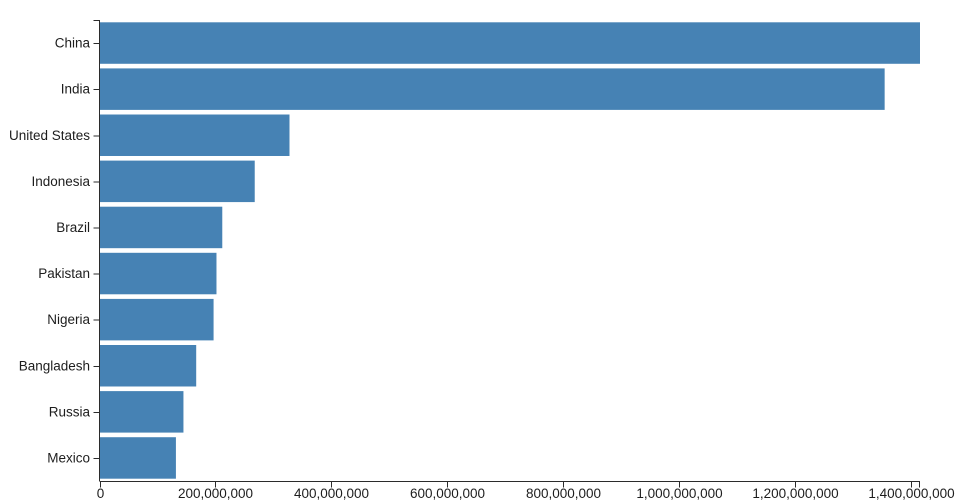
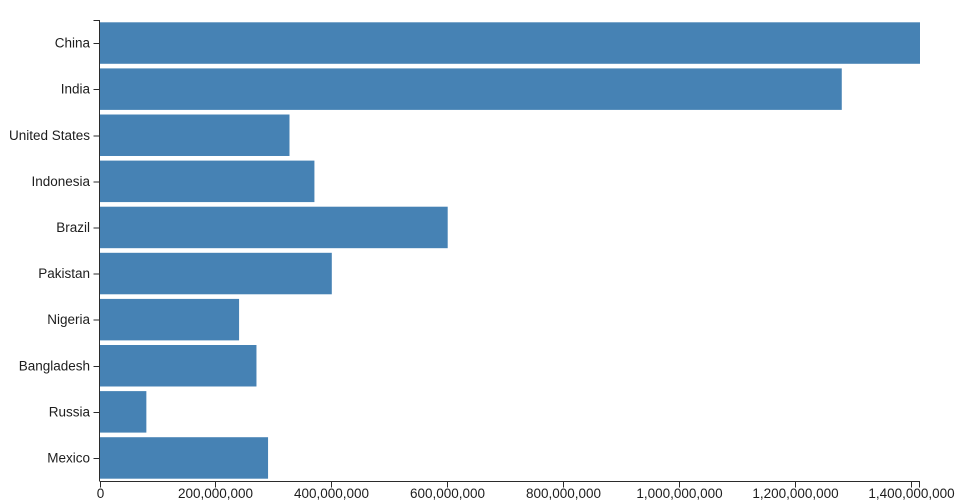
India: 1350000000 -> 1280000000
Indonesia: 270000000 -> 370000000
Brazil: 210000000 -> 600000000
Pakistan: 200000000 -> 400000000
Nigeria: 200000000 -> 240000000
Bangladesh: 170000000 -> 270000000
Russia: 140000000 -> 80000000
Mexico: 130000000 -> 290000000
